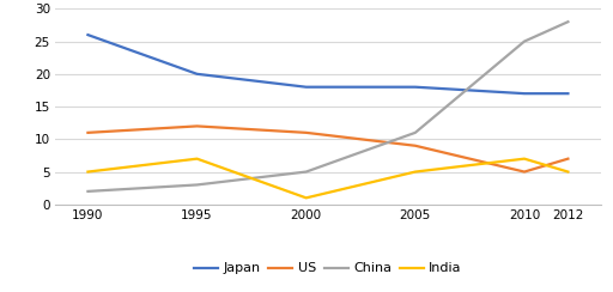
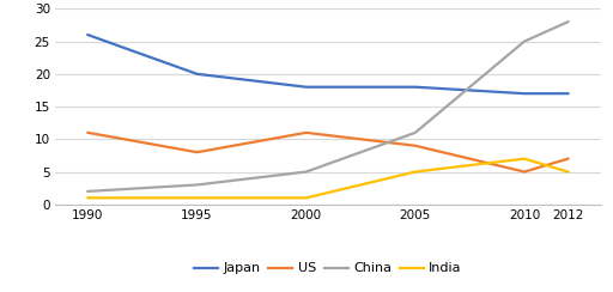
India/1990: 5 -> 1
US/1995: 12 -> 8
India/1995: 7 -> 1
